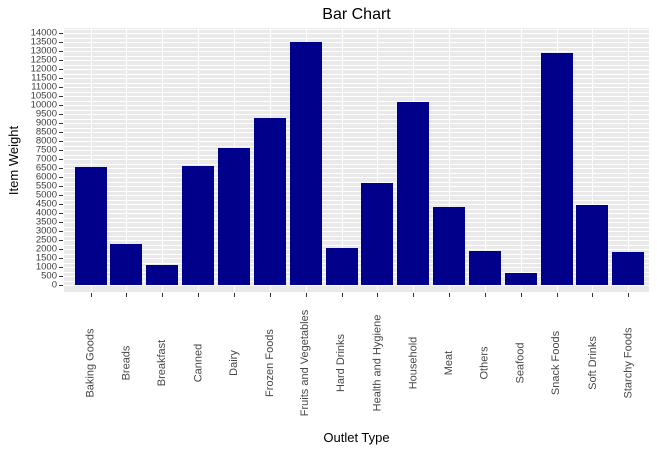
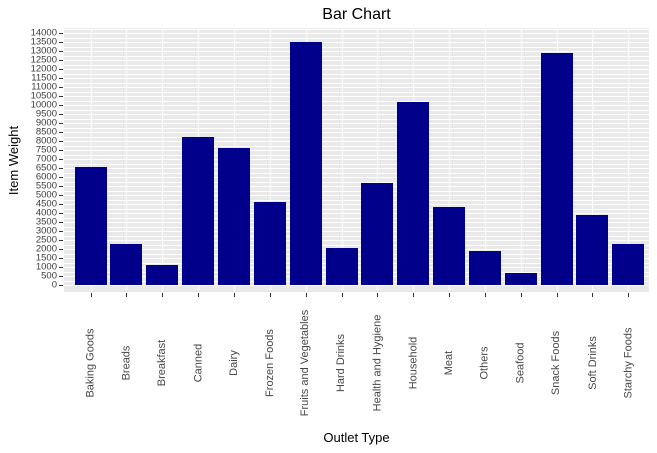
Canned: 6600 -> 8200
Frozen Foods: 9300 -> 4600
Soft Drinks: 4400 -> 3900
Starchy Foods: 1800 -> 2300
